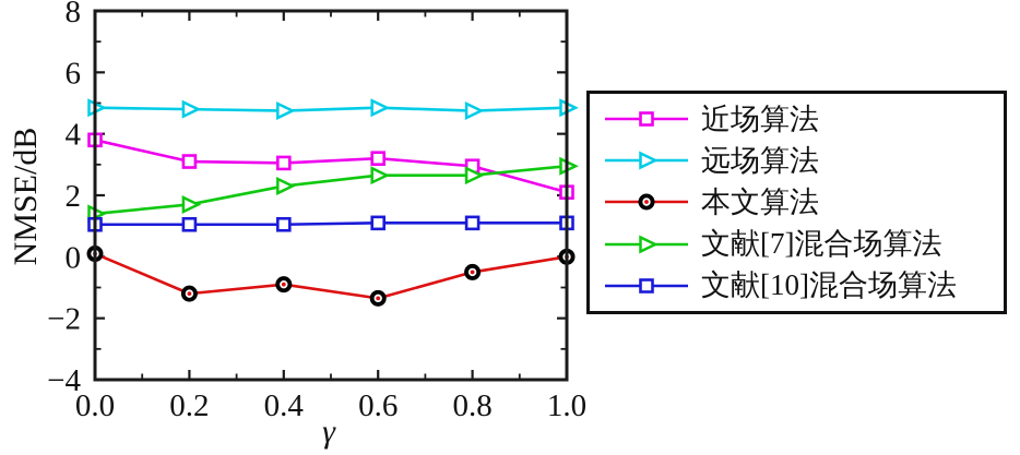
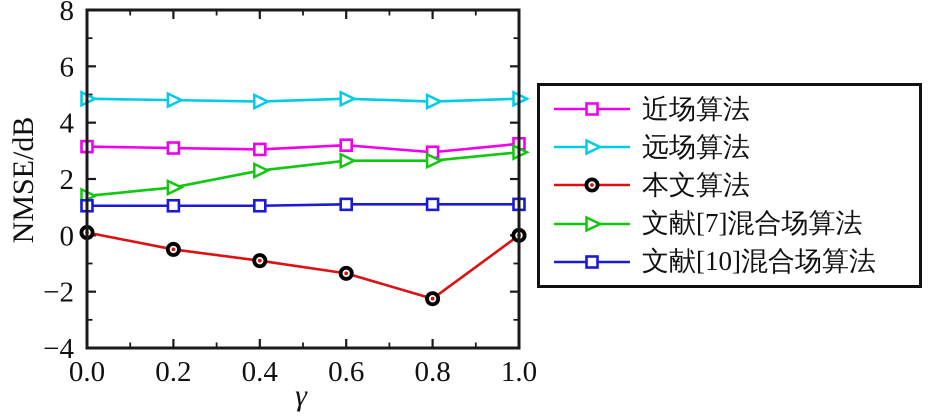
近场算法/0.0: 3.8 -> 3.1
本文算法/0.2: -1.2 -> -0.5
本文算法/0.8: -0.5 -> -2.2
近场算法/1.0: 2.1 -> 3.2
